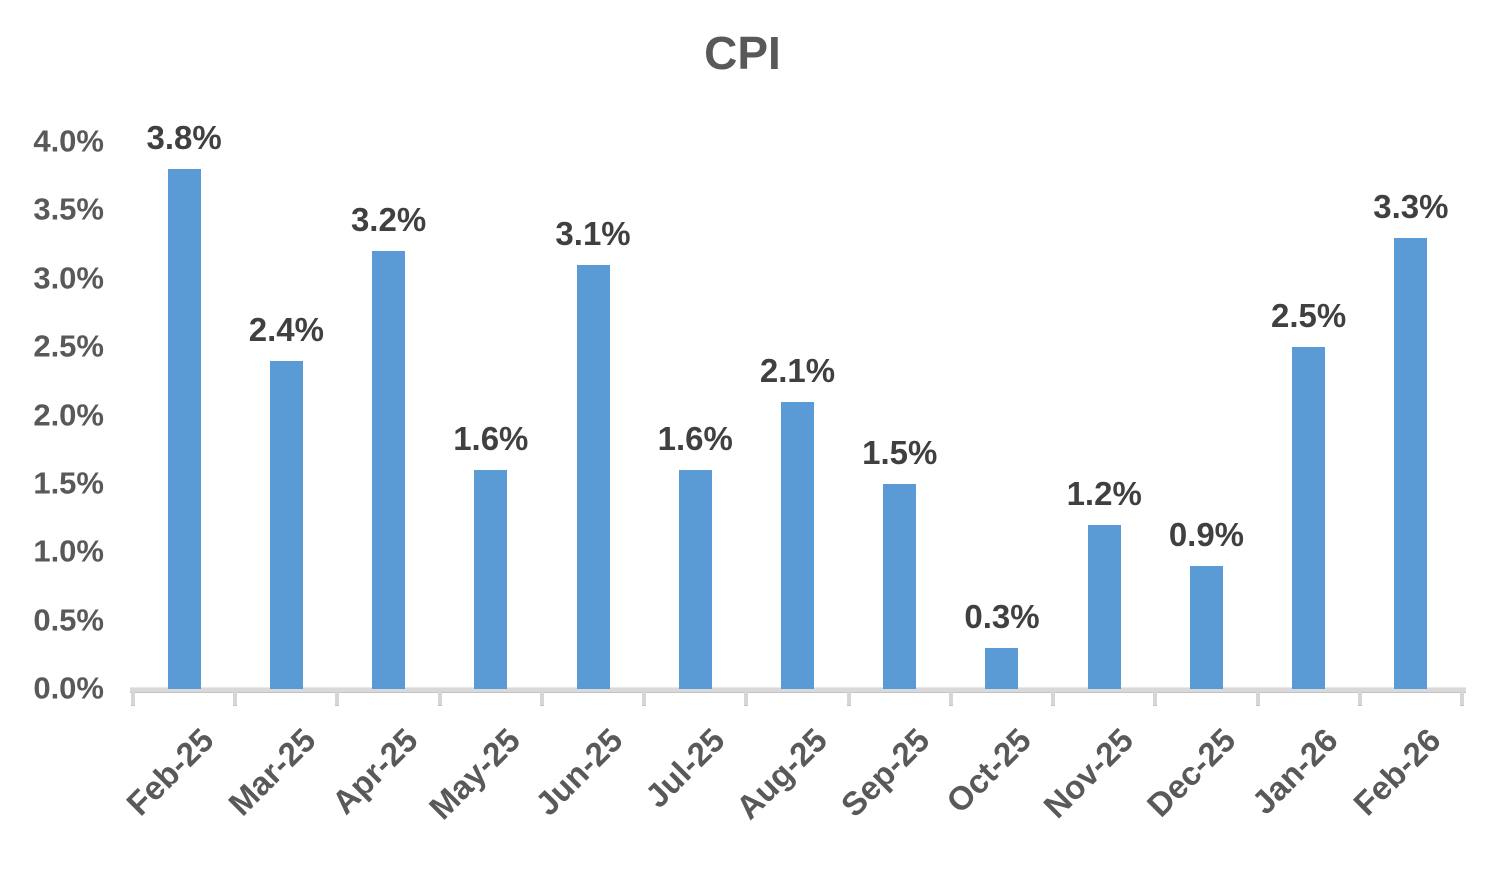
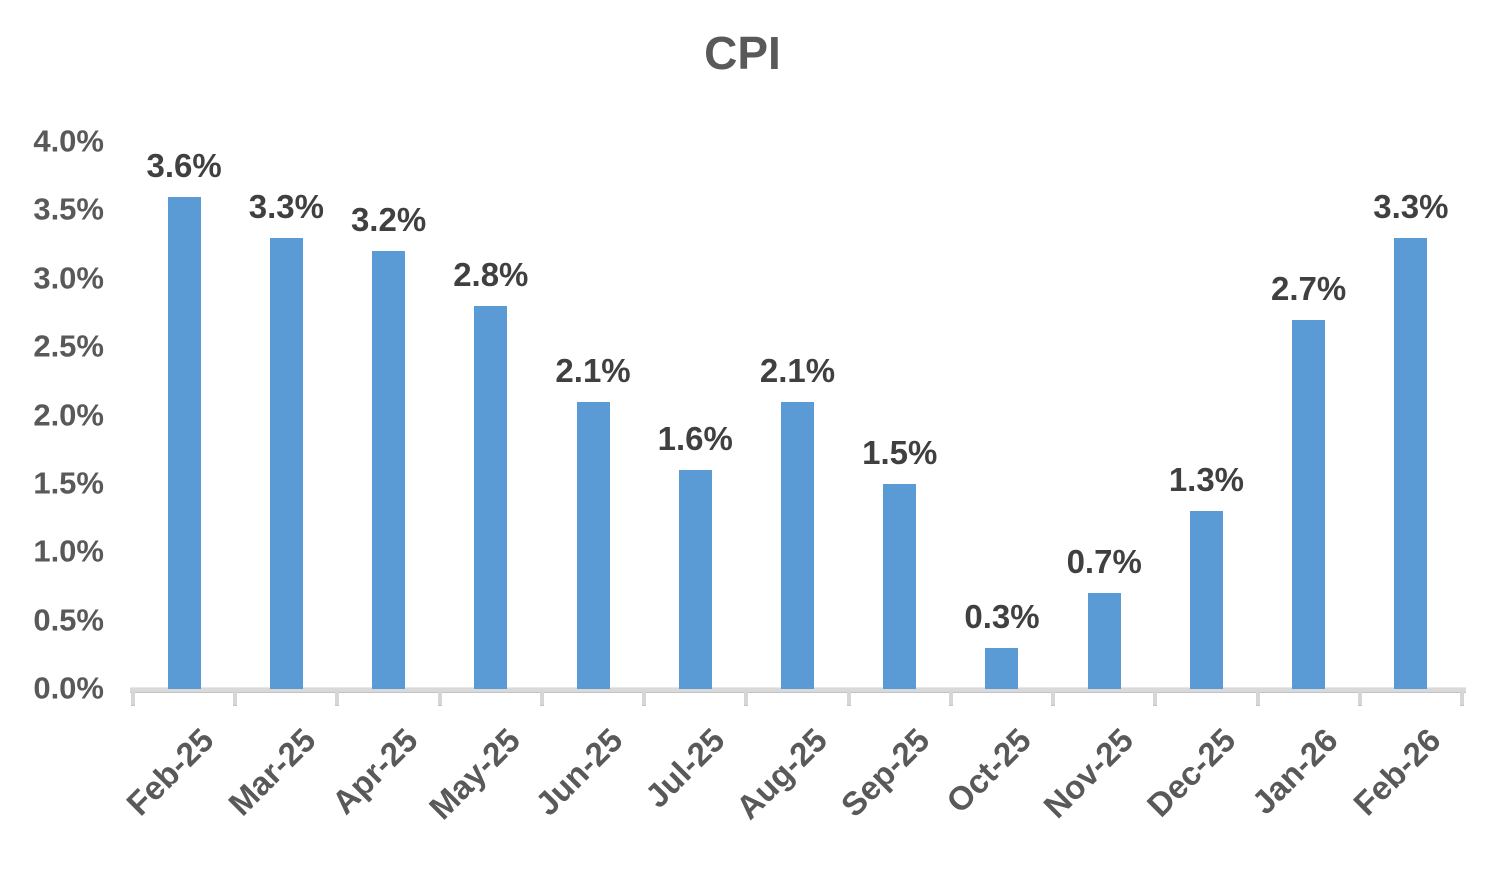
Feb-25: 3.8% -> 3.6%
Mar-25: 2.4% -> 3.3%
May-25: 1.6% -> 2.8%
Jun-25: 3.1% -> 2.1%
Nov-25: 1.2% -> 0.7%
Dec-25: 0.9% -> 1.3%
Jan-26: 2.5% -> 2.7%
